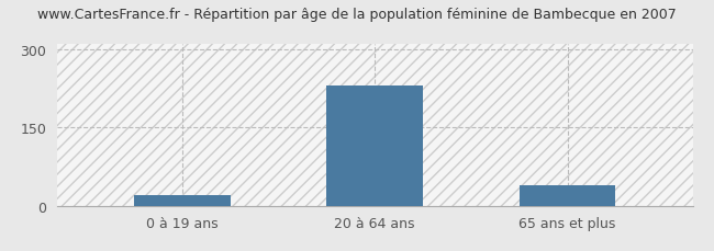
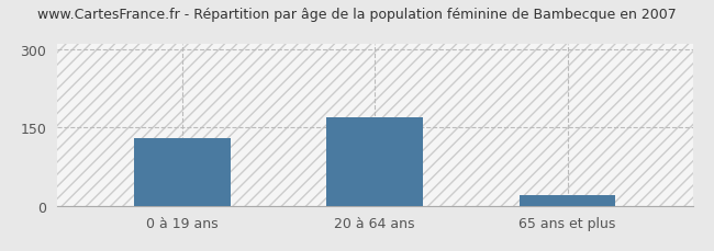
0 à 19 ans: 20 -> 130
20 à 64 ans: 230 -> 170
65 ans et plus: 40 -> 20
